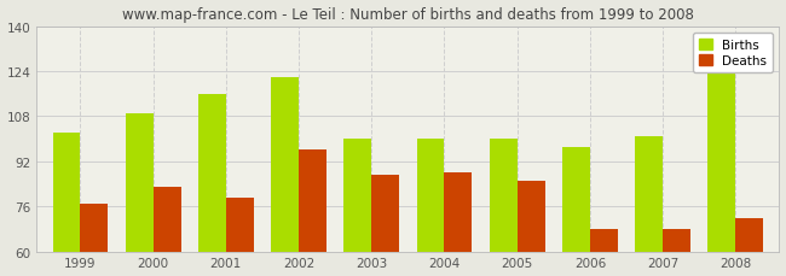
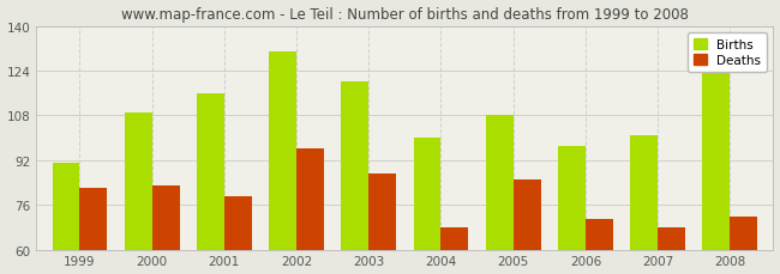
Births/1999: 102 -> 91
Deaths/1999: 77 -> 82
Births/2002: 122 -> 131
Births/2003: 100 -> 120
Deaths/2004: 88 -> 68
Births/2005: 100 -> 108
Deaths/2006: 68 -> 71
